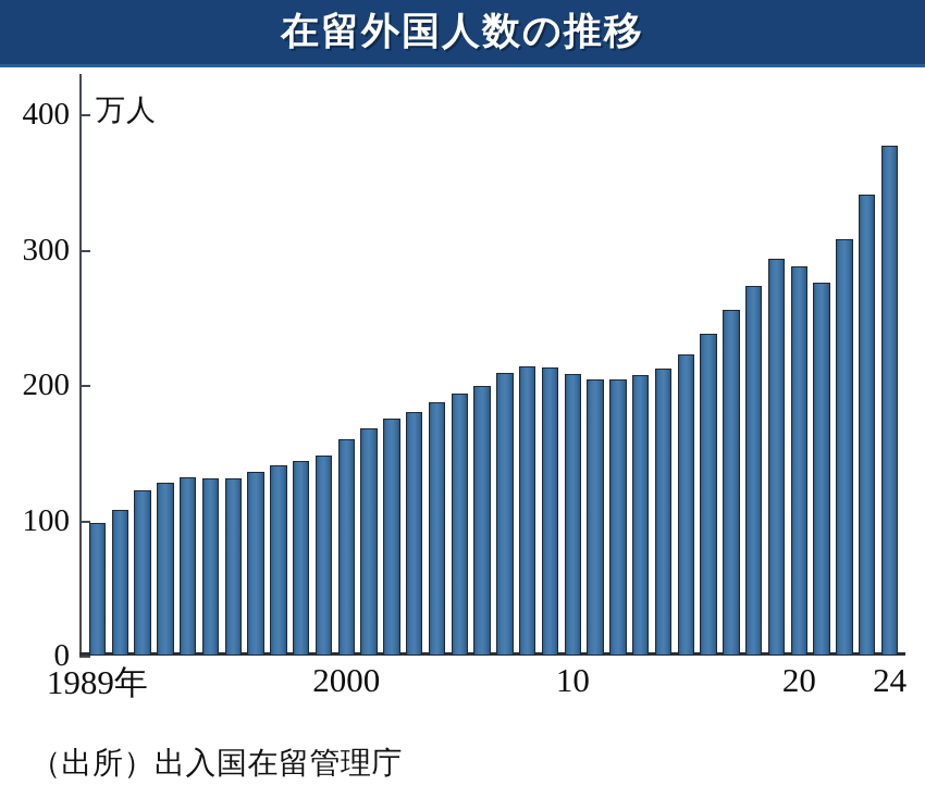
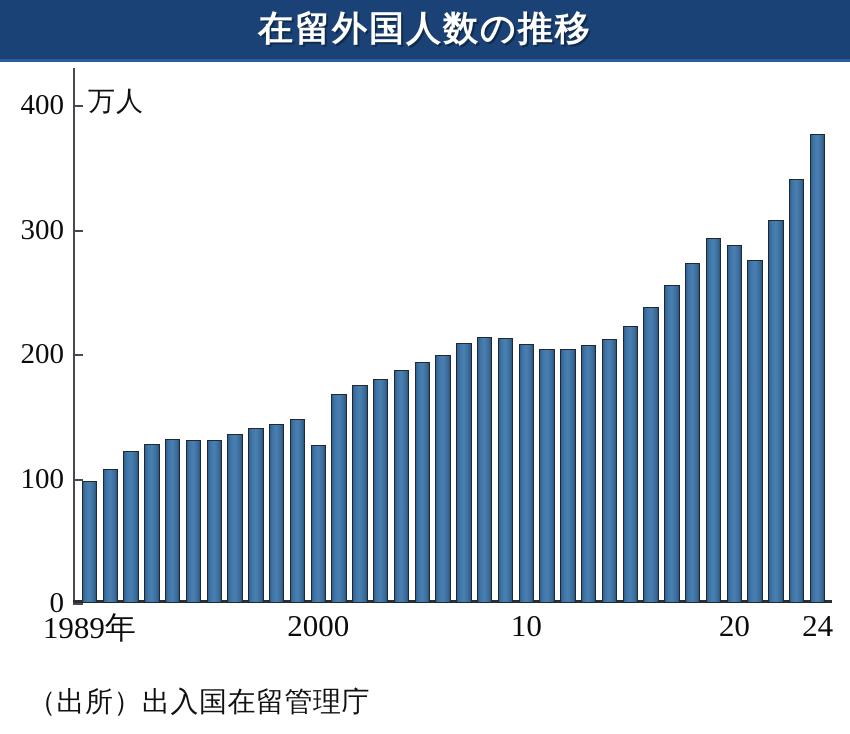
2000: 160 -> 127
